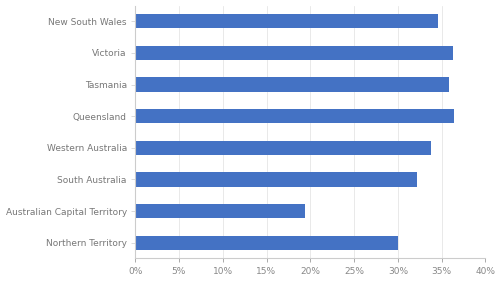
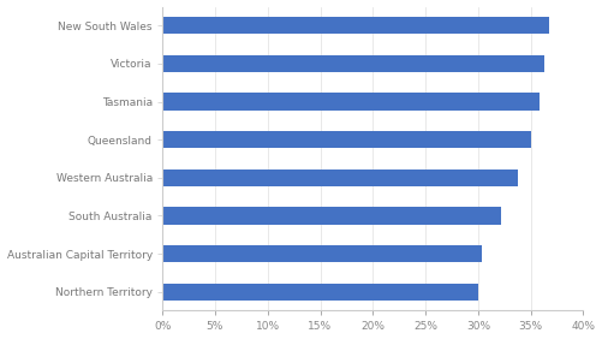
New South Wales: 34.6% -> 36.8%
Queensland: 36.4% -> 35.0%
Australian Capital Territory: 19.4% -> 30.4%
